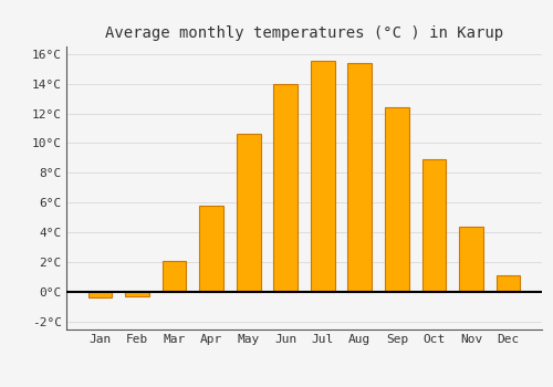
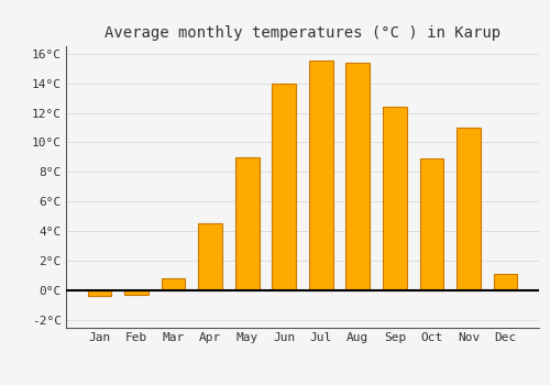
Mar: 2.1°C -> 0.8°C
Apr: 5.8°C -> 4.5°C
May: 10.6°C -> 9.0°C
Nov: 4.4°C -> 11.0°C
